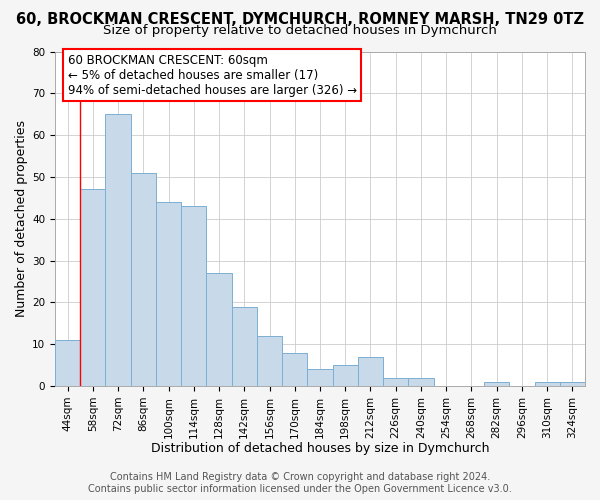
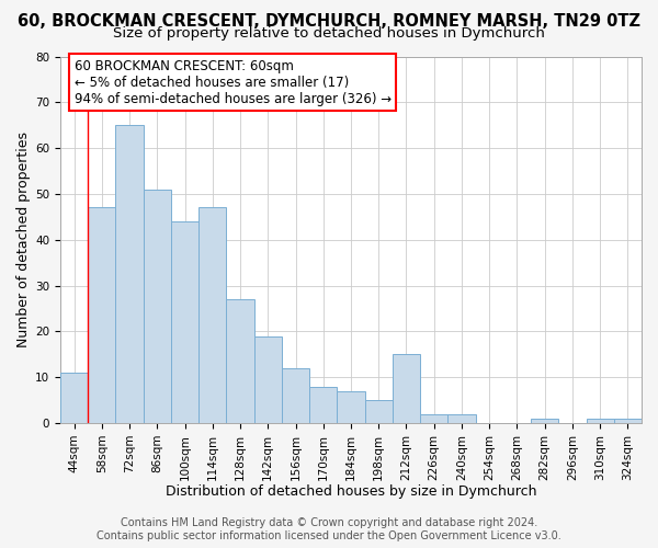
114sqm: 43 -> 47
184sqm: 4 -> 7
212sqm: 7 -> 15
